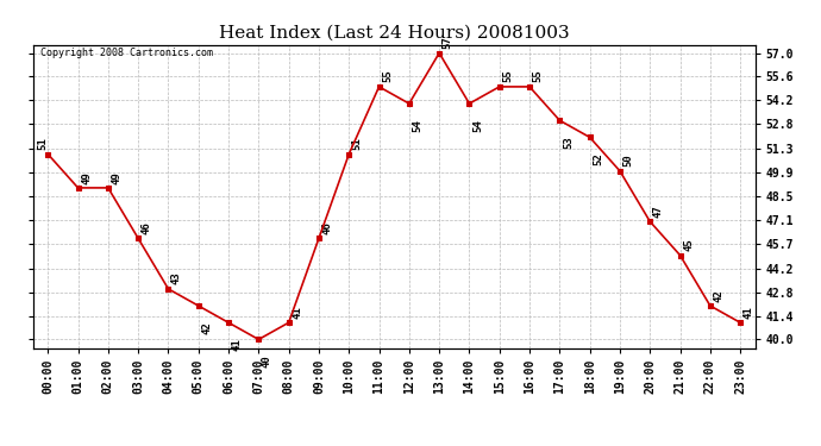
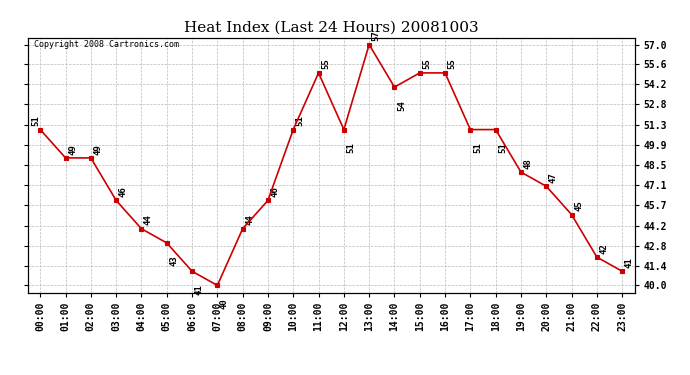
04:00: 43 -> 44
05:00: 42 -> 43
08:00: 41 -> 44
12:00: 54 -> 51
17:00: 53 -> 51
18:00: 52 -> 51
19:00: 50 -> 48
